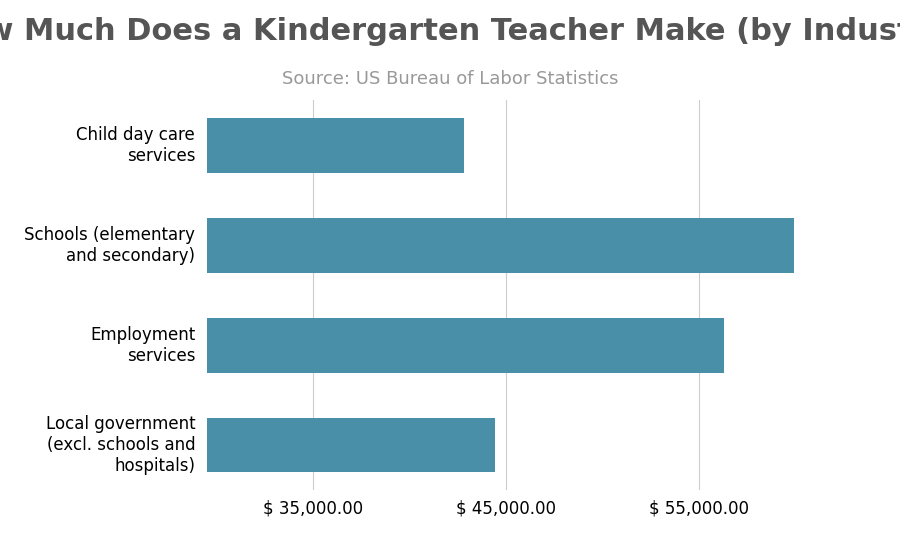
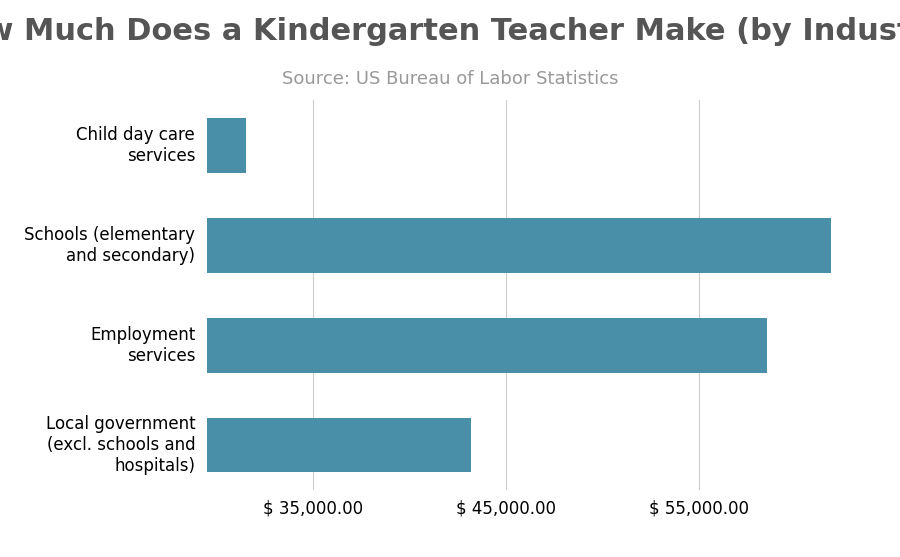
Child day care services: $ 42,800 -> $ 31,500
Schools (elementary and secondary): $ 59,900 -> $ 61,800
Employment services: $ 56,300 -> $ 58,500
Local government (excl. schools and hospitals): $ 44,400 -> $ 43,200
